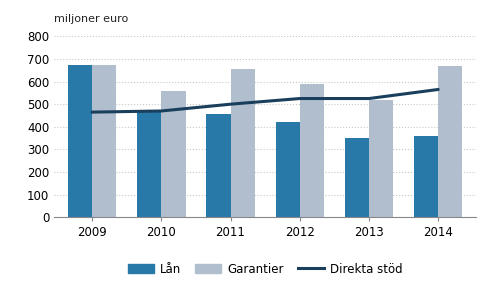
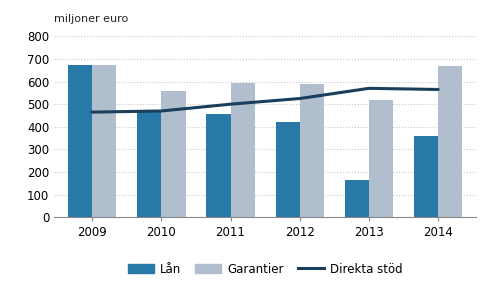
Garantier/2011: 655 -> 595
Lån/2013: 350 -> 165
Direkta stöd/2013: 525 -> 570
